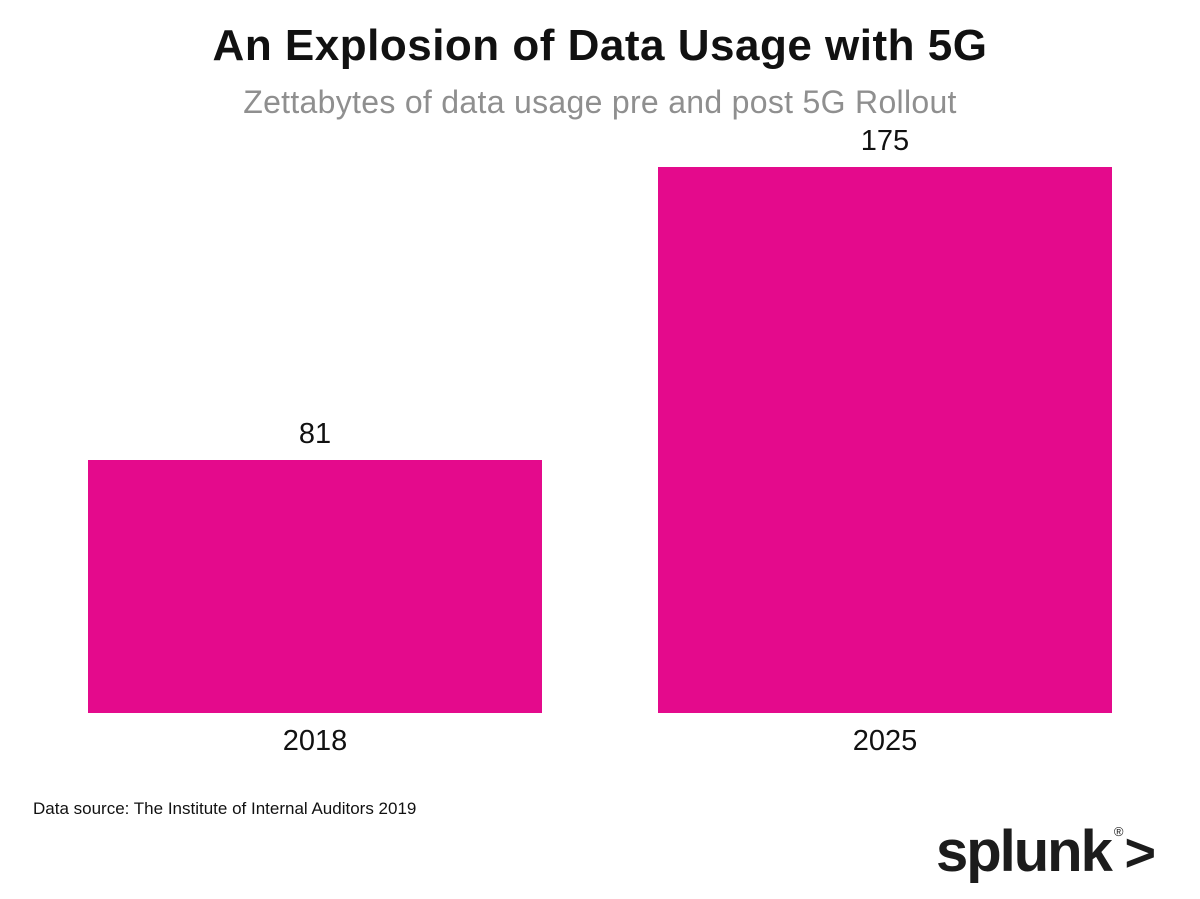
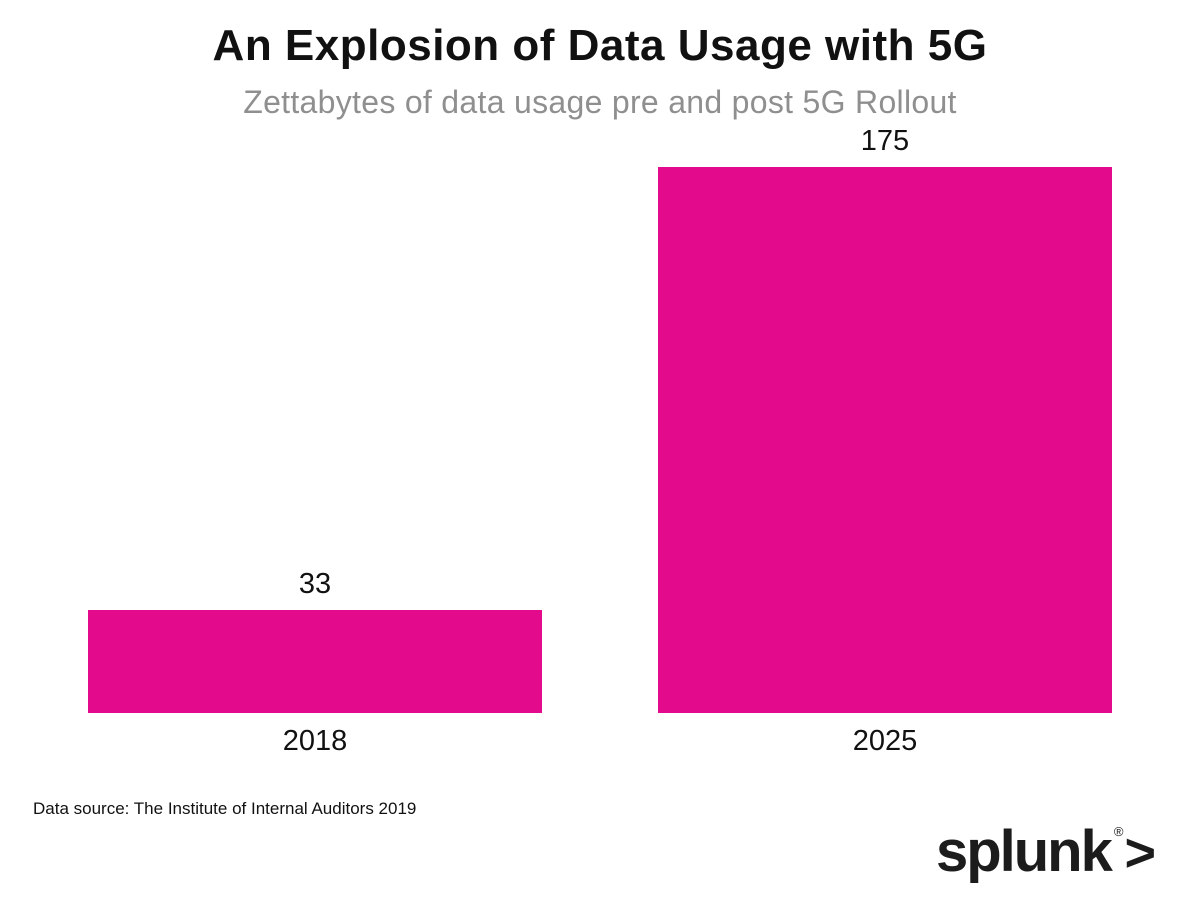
2018: 81 -> 33
